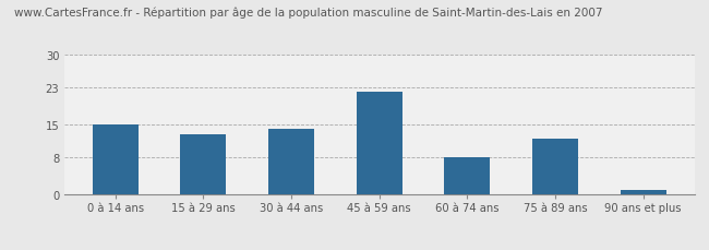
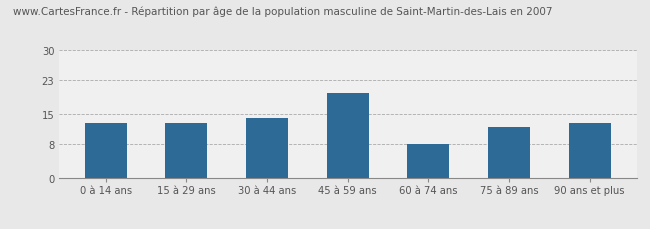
0 à 14 ans: 15 -> 13
45 à 59 ans: 22 -> 20
90 ans et plus: 1 -> 13
